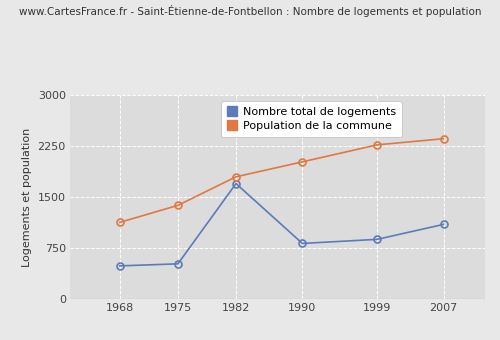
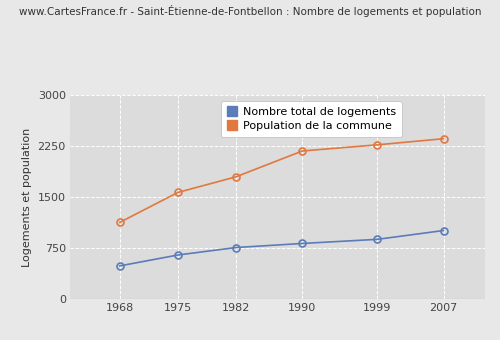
Nombre total de logements/1975: 520 -> 650
Population de la commune/1975: 1380 -> 1570
Nombre total de logements/1982: 1700 -> 760
Population de la commune/1990: 2020 -> 2180
Nombre total de logements/2007: 1100 -> 1010
